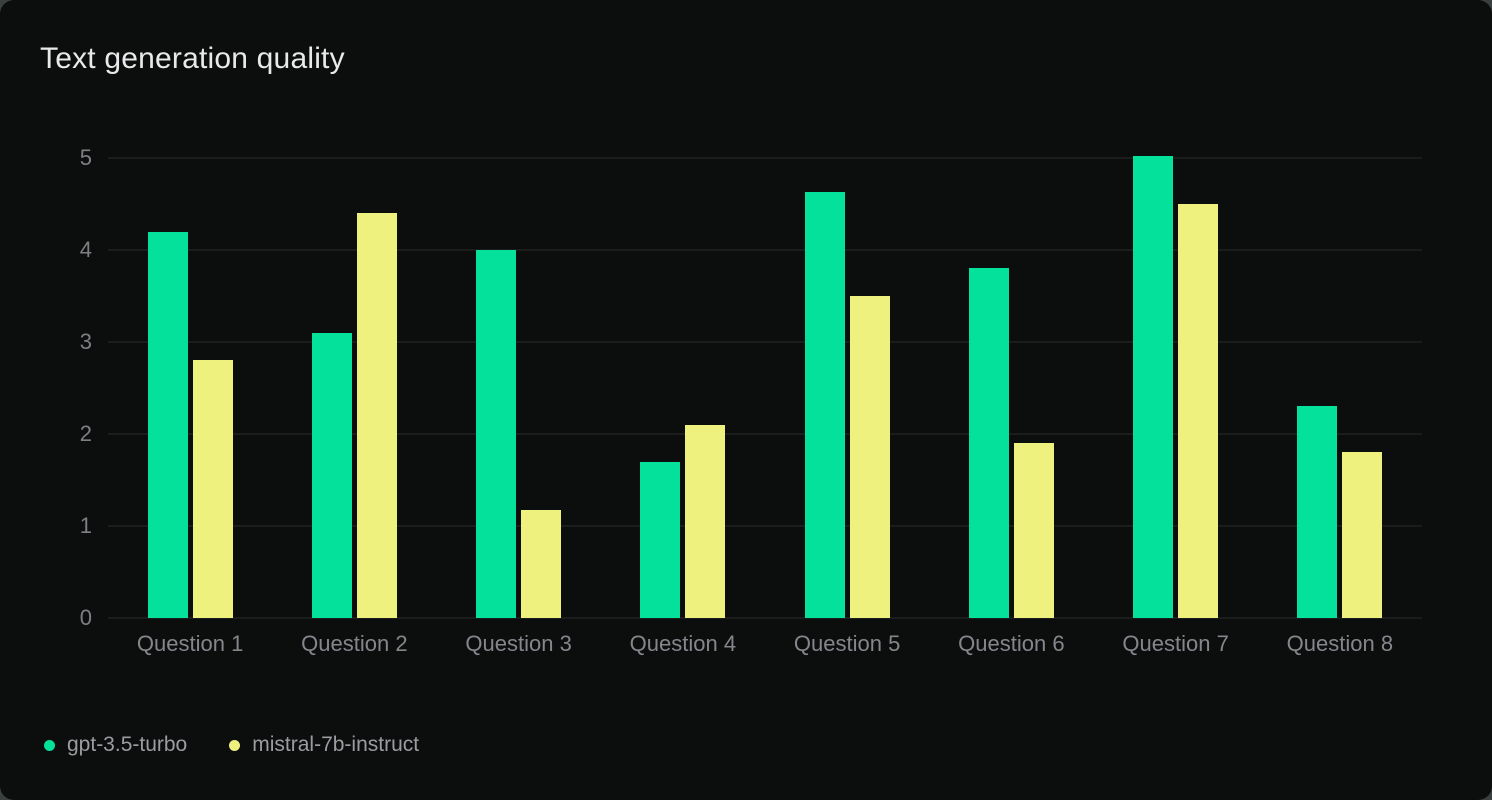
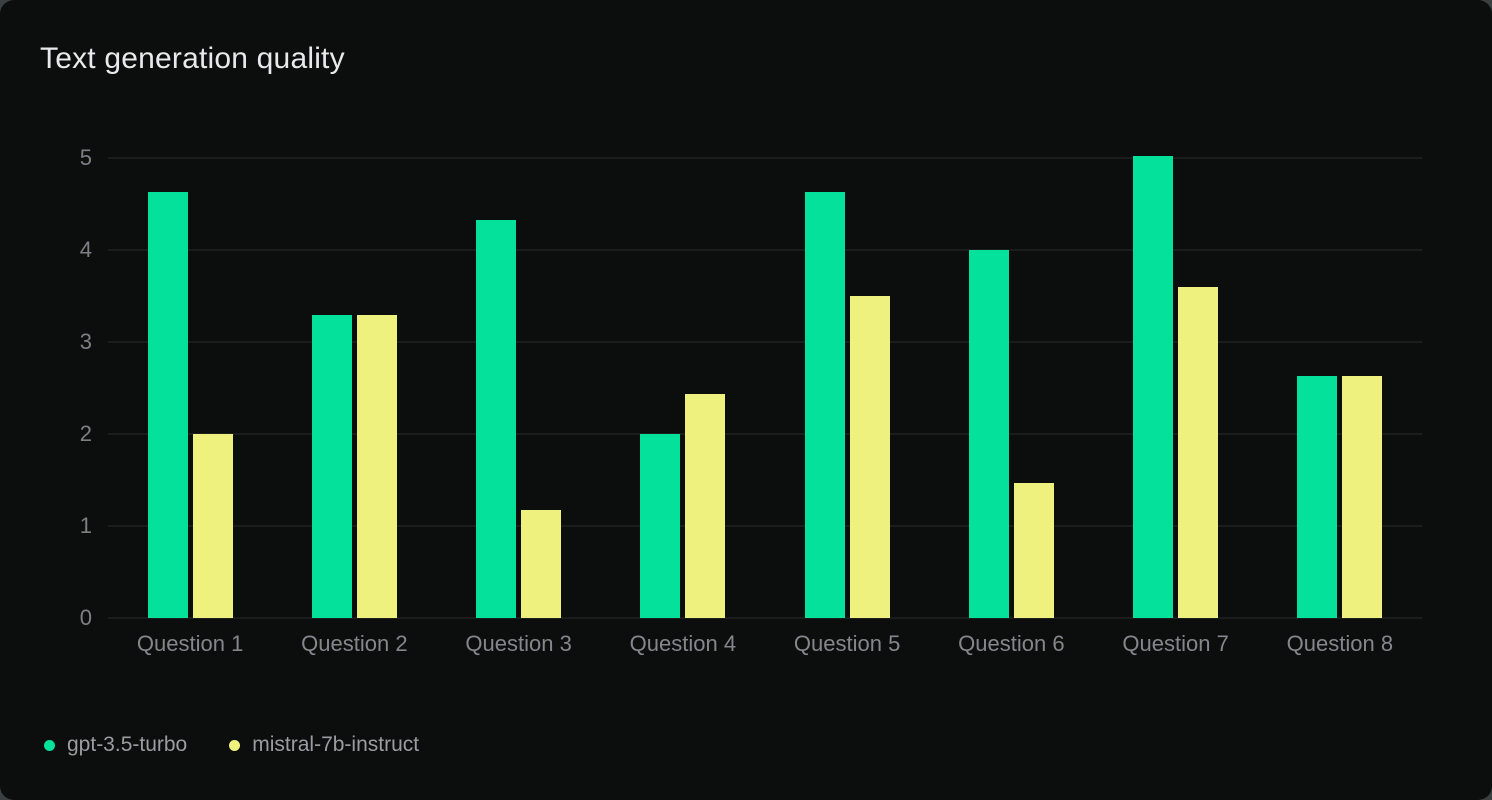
gpt-3.5-turbo/Question 1: 4.2 -> 4.6
mistral-7b-instruct/Question 1: 2.8 -> 2.0
gpt-3.5-turbo/Question 2: 3.1 -> 3.3
mistral-7b-instruct/Question 2: 4.4 -> 3.3
gpt-3.5-turbo/Question 3: 4.0 -> 4.3
gpt-3.5-turbo/Question 4: 1.7 -> 2.0
mistral-7b-instruct/Question 4: 2.1 -> 2.4
gpt-3.5-turbo/Question 6: 3.8 -> 4.0
mistral-7b-instruct/Question 6: 1.9 -> 1.5
mistral-7b-instruct/Question 7: 4.5 -> 3.6
gpt-3.5-turbo/Question 8: 2.3 -> 2.6
mistral-7b-instruct/Question 8: 1.8 -> 2.6
